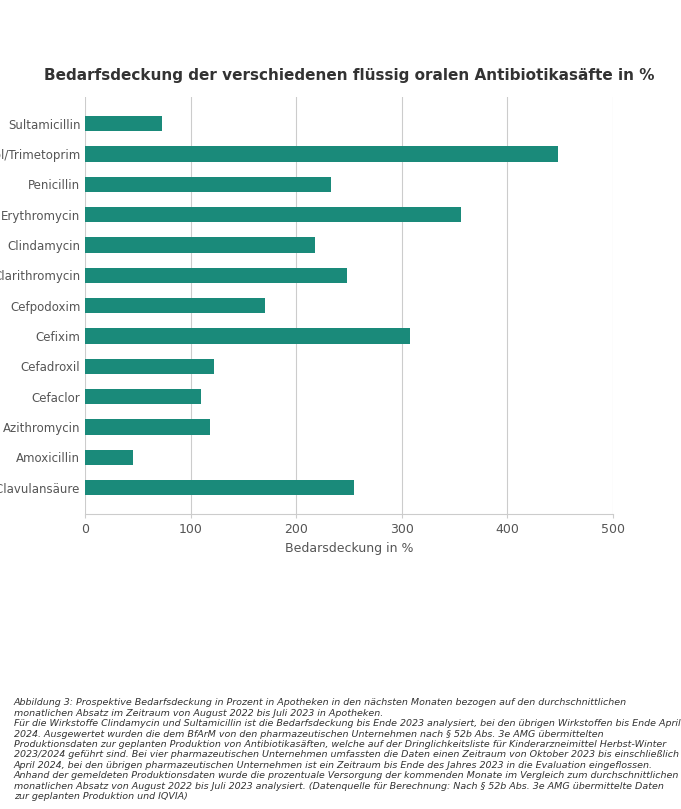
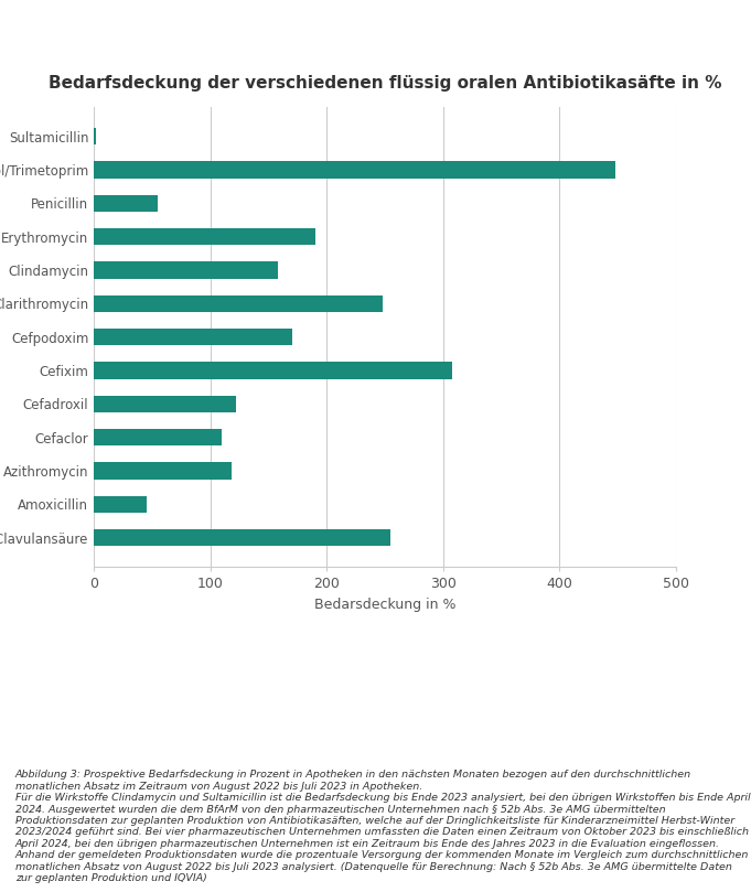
Sultamicillin: 73 -> 2
Penicillin: 233 -> 55
Erythromycin: 356 -> 190
Clindamycin: 218 -> 158
